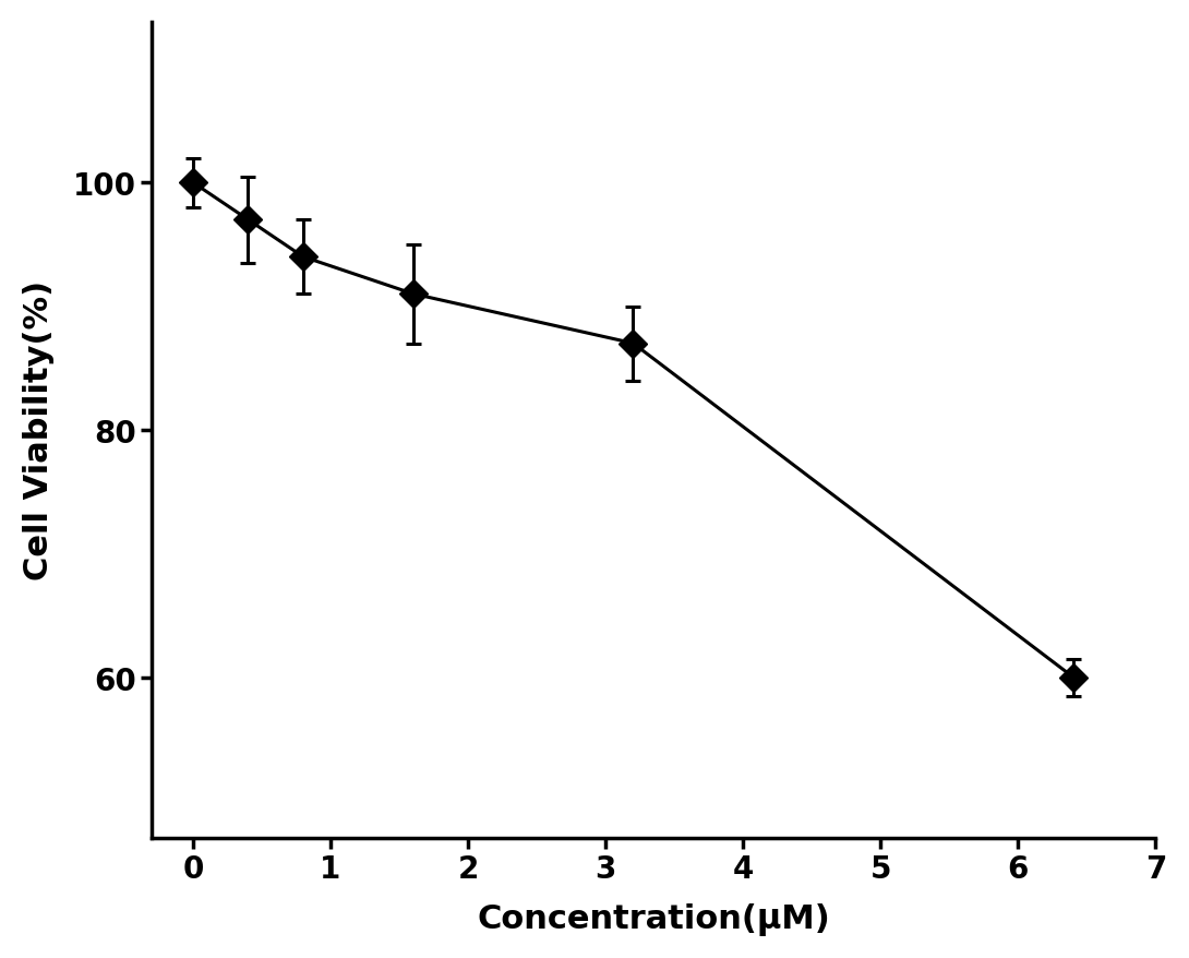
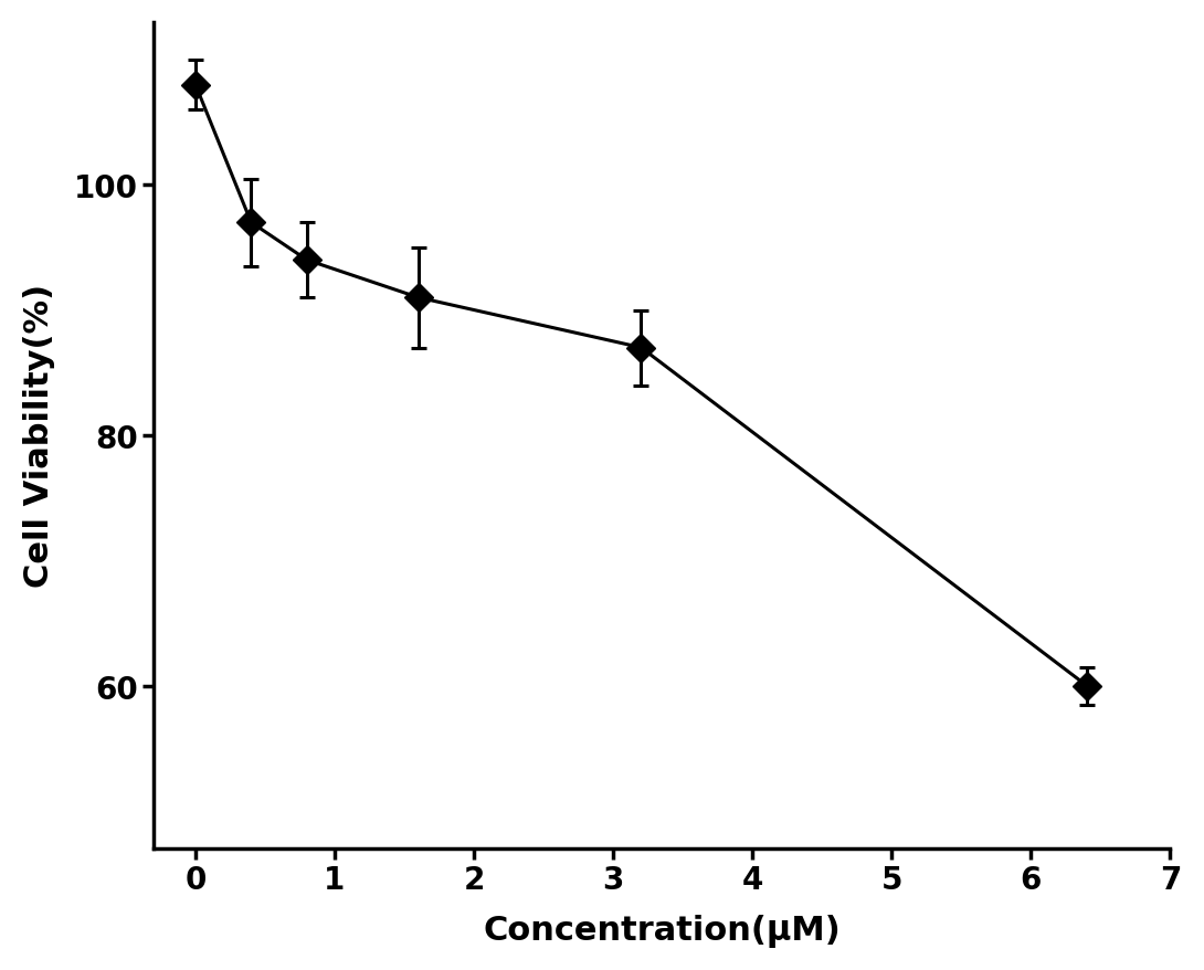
0: 100 -> 108
